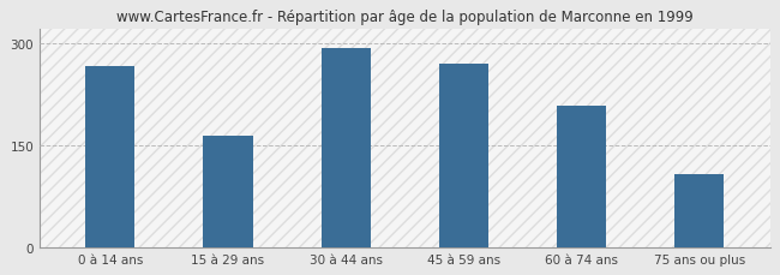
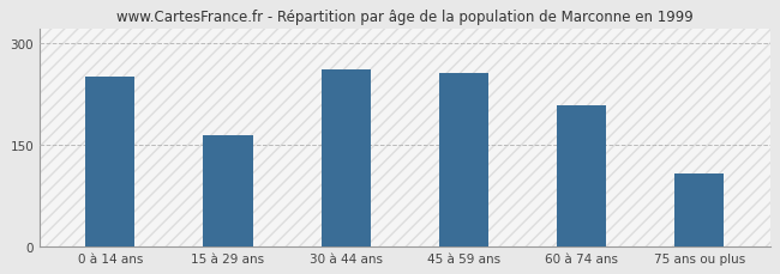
0 à 14 ans: 266 -> 250
30 à 44 ans: 292 -> 260
45 à 59 ans: 270 -> 255
